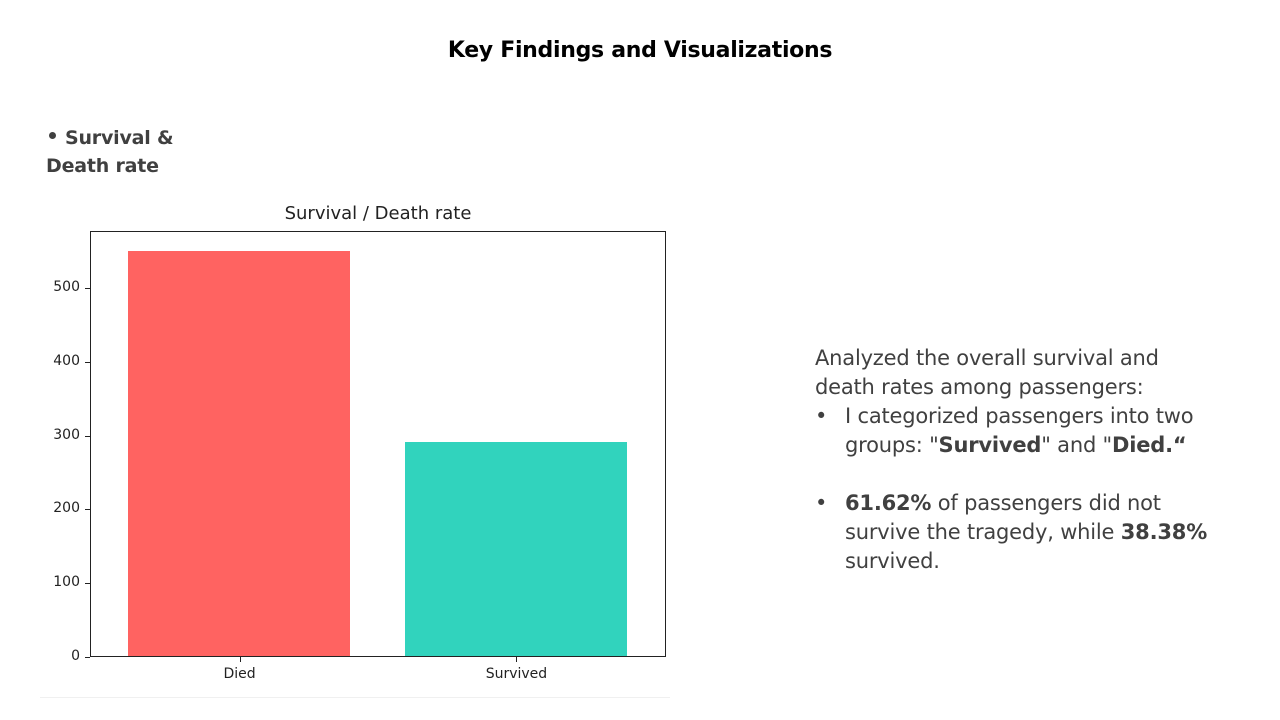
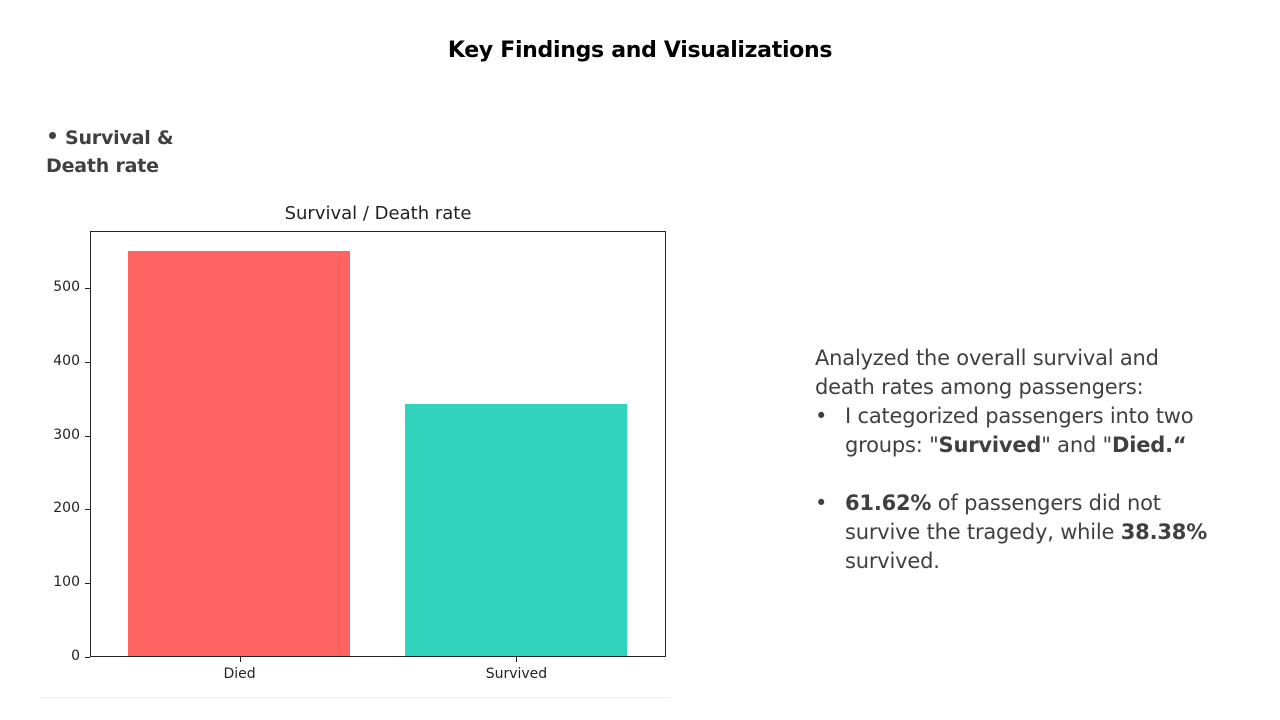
Survived: 290 -> 340
